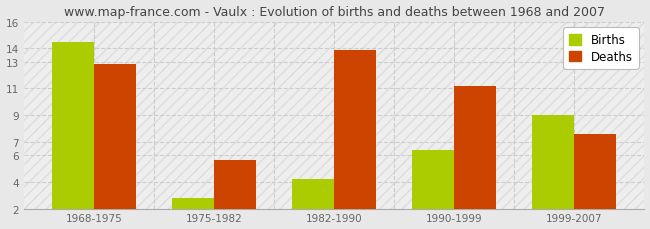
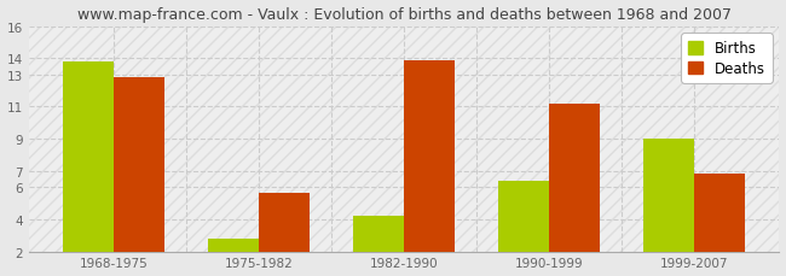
Births/1968-1975: 14.5 -> 13.8
Deaths/1999-2007: 7.6 -> 6.8
